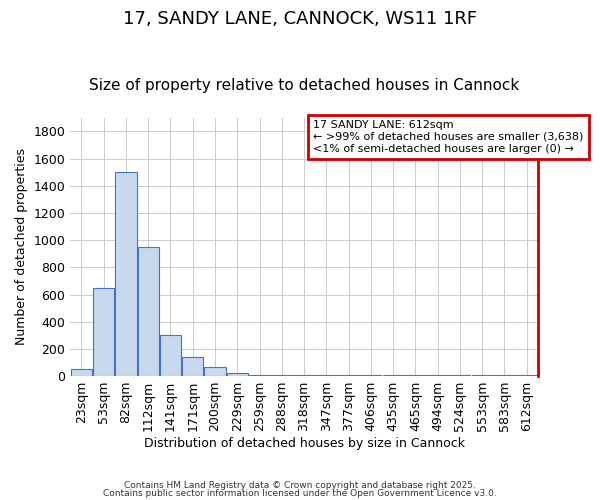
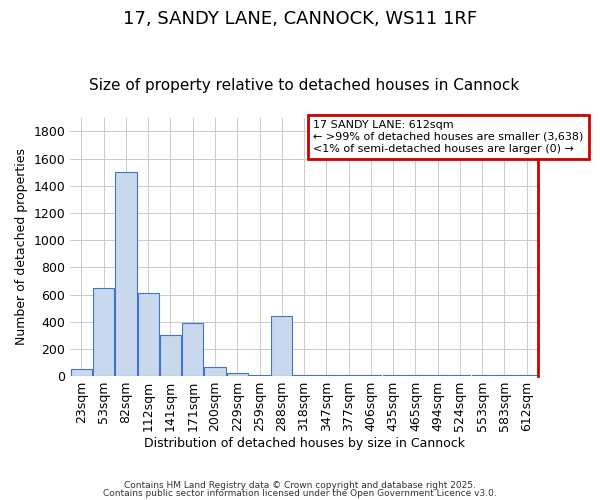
112sqm: 950 -> 610
171sqm: 140 -> 390
288sqm: 0 -> 440
